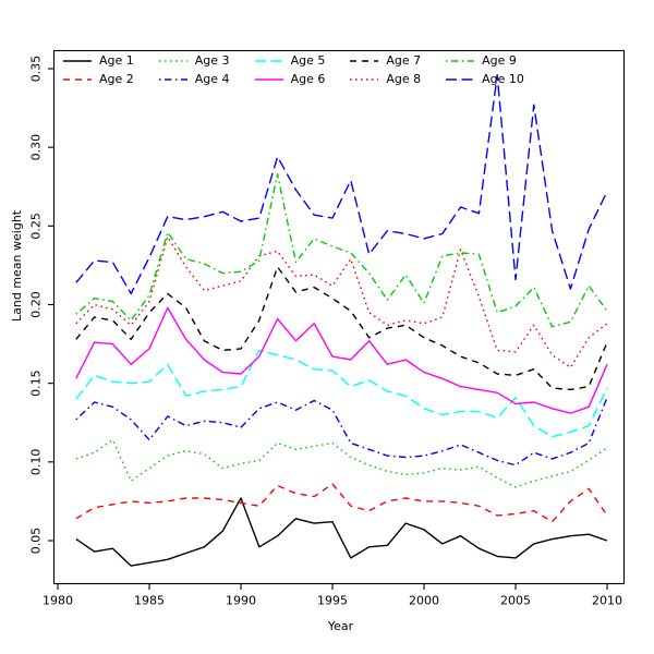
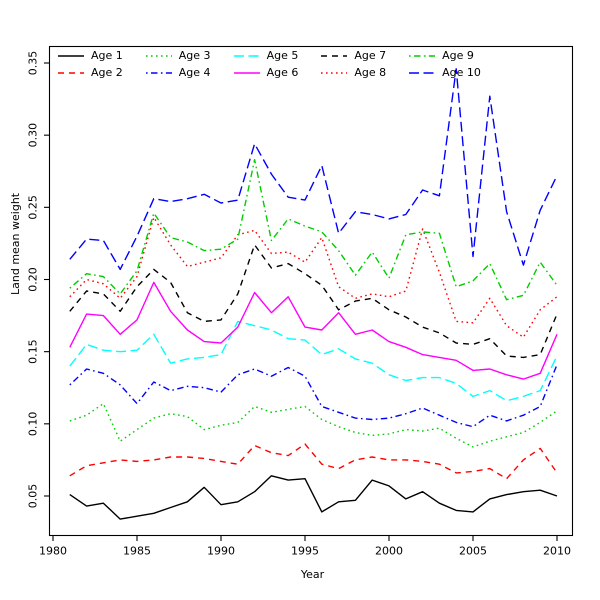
Age 1/1990: 0.077 -> 0.044
Age 5/2005: 0.141 -> 0.119
